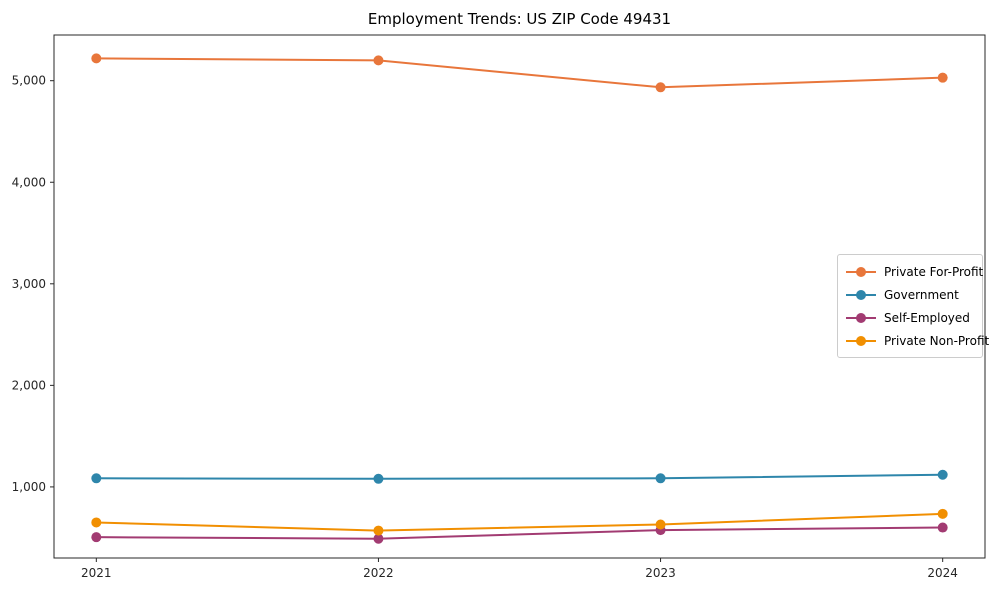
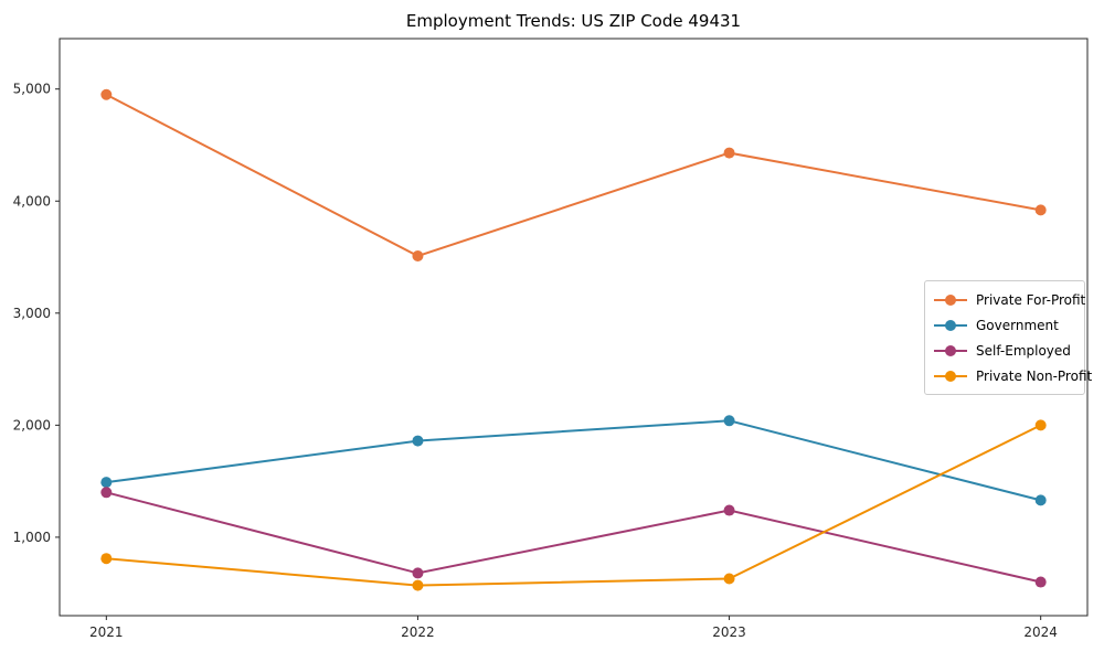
Private For-Profit/2021: 5220 -> 4950
Government/2021: 1080 -> 1490
Self-Employed/2021: 500 -> 1400
Private Non-Profit/2021: 650 -> 810
Private For-Profit/2022: 5200 -> 3510
Government/2022: 1080 -> 1860
Self-Employed/2022: 490 -> 680
Private For-Profit/2023: 4940 -> 4430
Government/2023: 1080 -> 2040
Self-Employed/2023: 580 -> 1240
Private For-Profit/2024: 5030 -> 3920
Government/2024: 1120 -> 1330
Private Non-Profit/2024: 740 -> 2000
